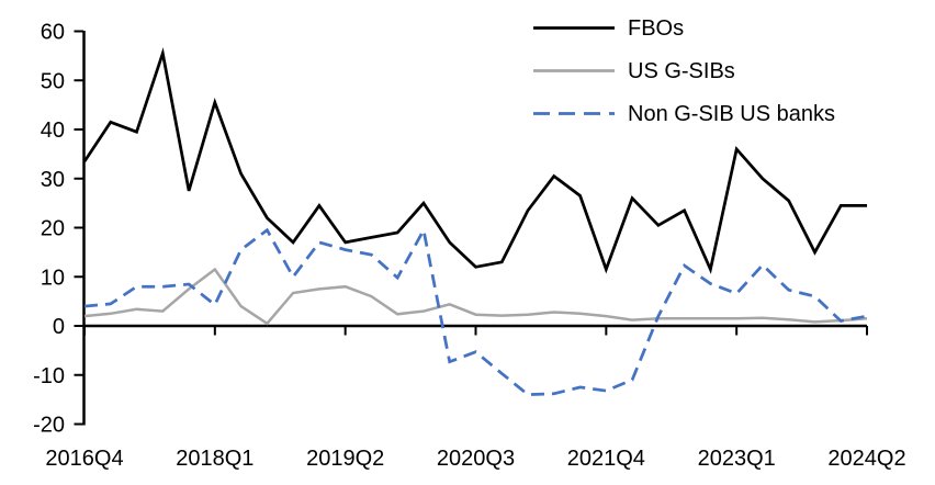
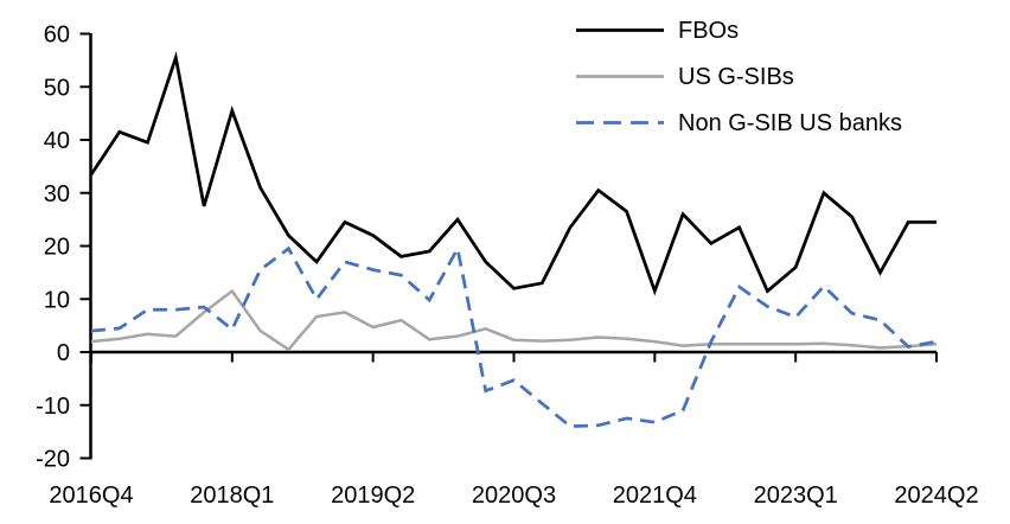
FBOs/2019Q2: 17 -> 22
US G-SIBs/2019Q2: 8 -> 5
FBOs/2023Q1: 36 -> 16
